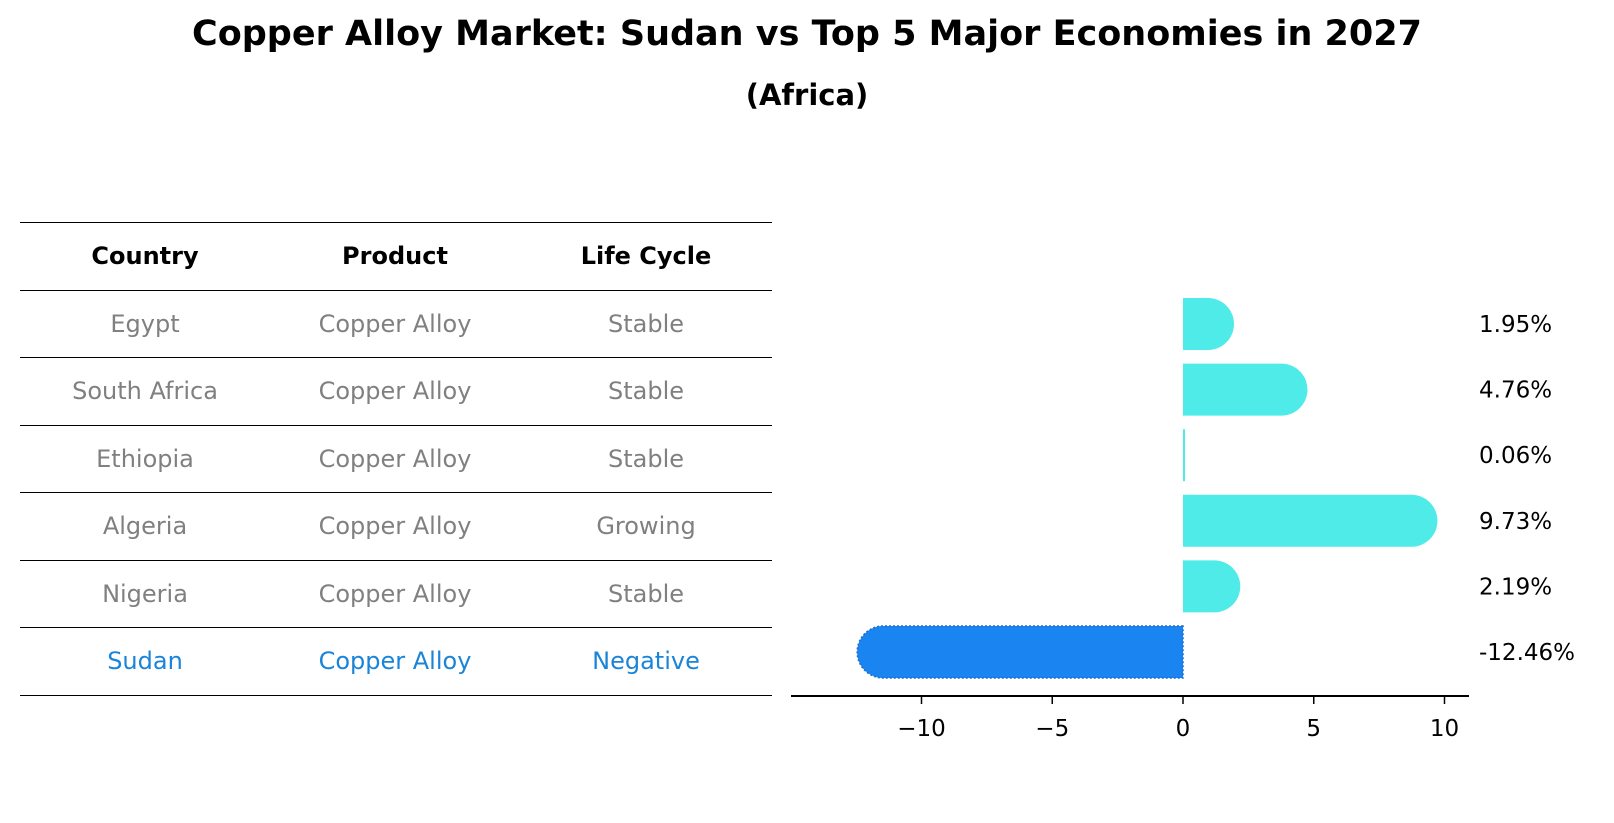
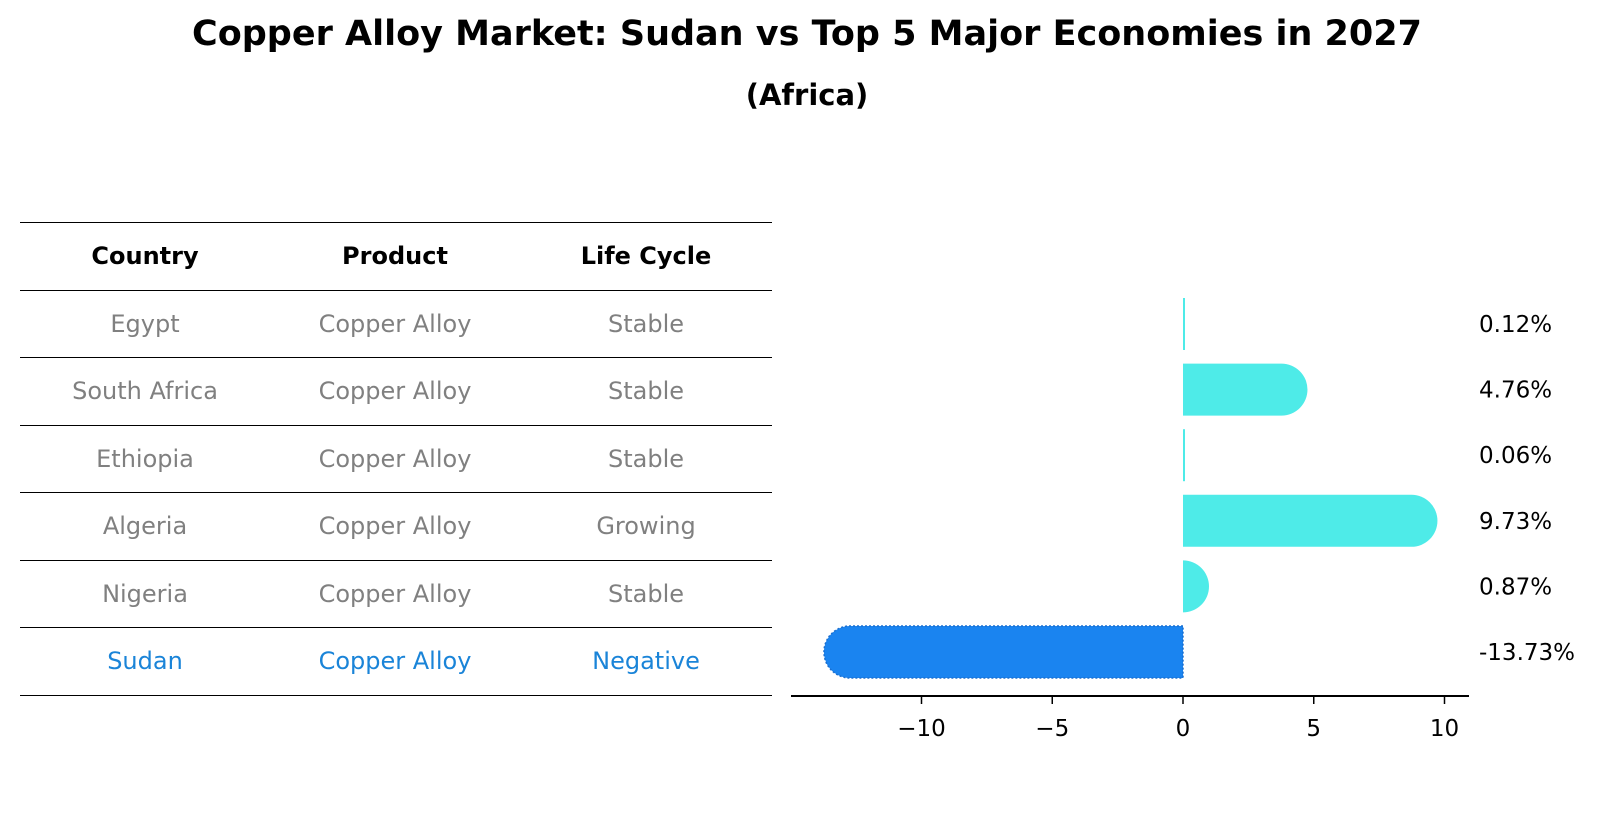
Egypt: 1.95% -> 0.12%
Nigeria: 2.19% -> 0.87%
Sudan: -12.46% -> -13.73%
